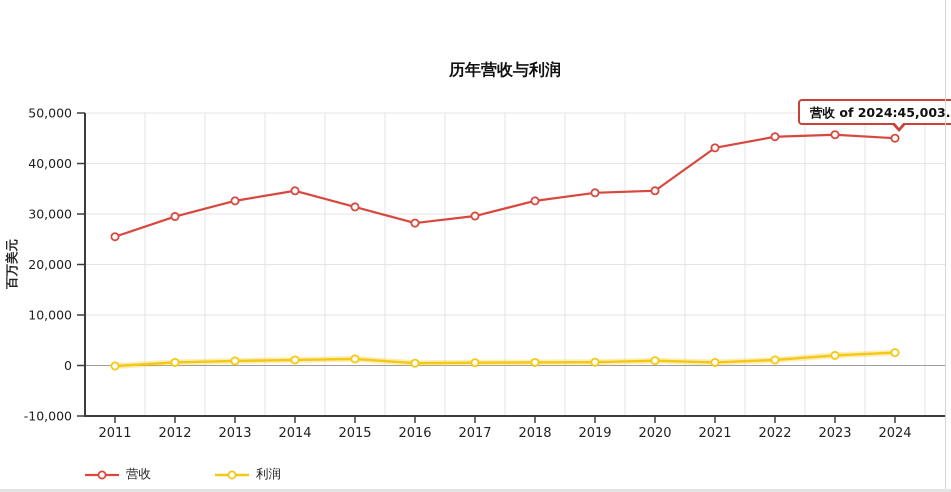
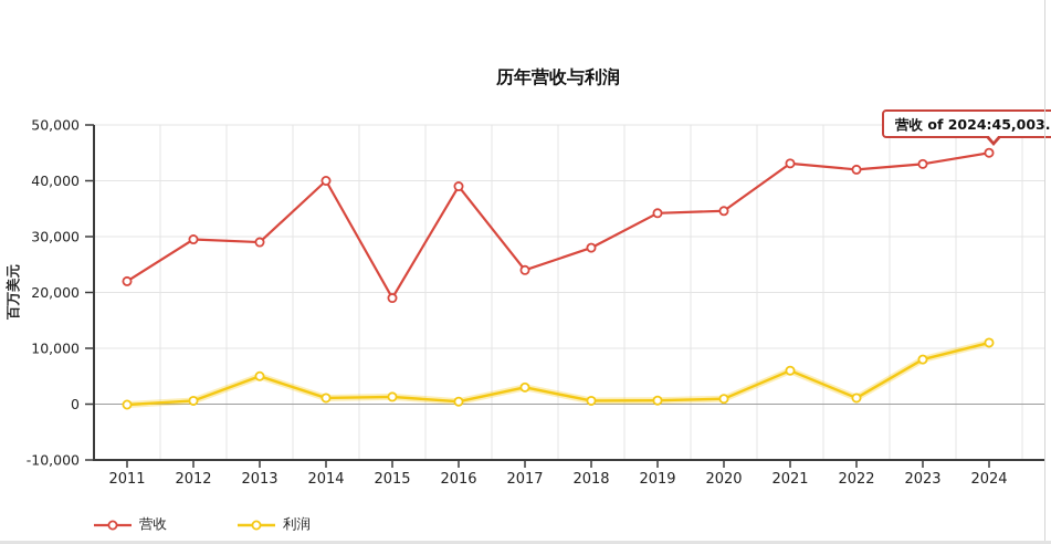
营收/2011: 26000 -> 22000
营收/2013: 33000 -> 29000
利润/2013: 1000 -> 5000
营收/2014: 35000 -> 40000
营收/2015: 31000 -> 19000
营收/2016: 28000 -> 39000
营收/2017: 30000 -> 24000
利润/2017: 1000 -> 3000
营收/2018: 33000 -> 28000
利润/2021: 1000 -> 6000
营收/2022: 45000 -> 42000
营收/2023: 46000 -> 43000
利润/2023: 2000 -> 8000
利润/2024: 3000 -> 11000
